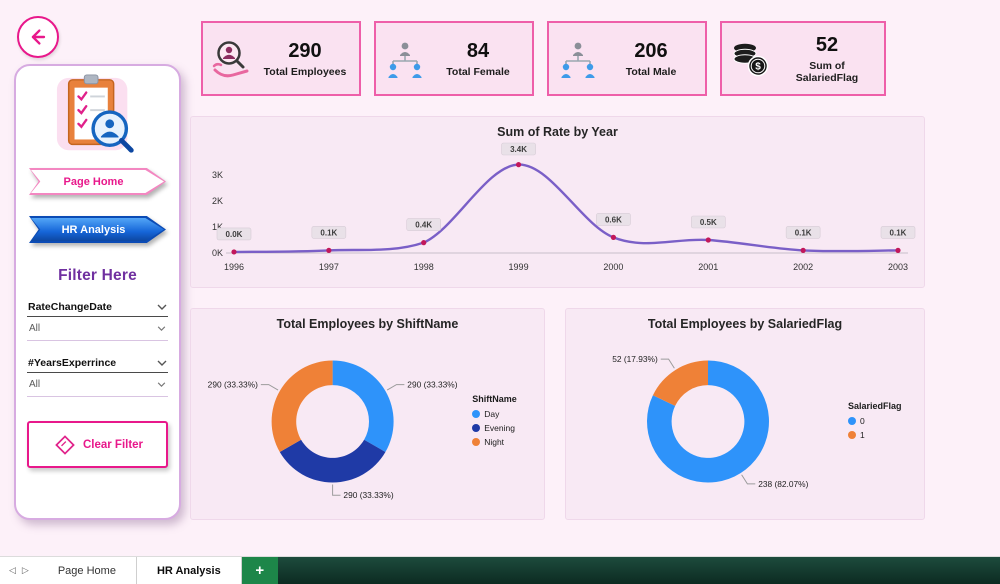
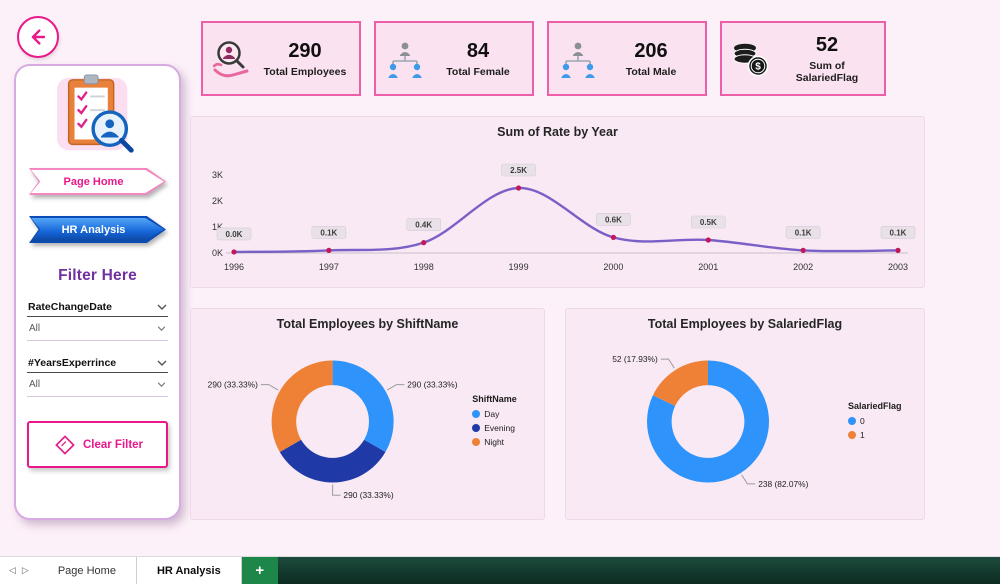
Sum of Rate by Year/1999: 3.4K -> 2.5K
